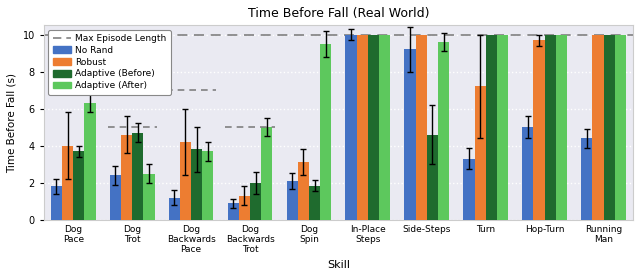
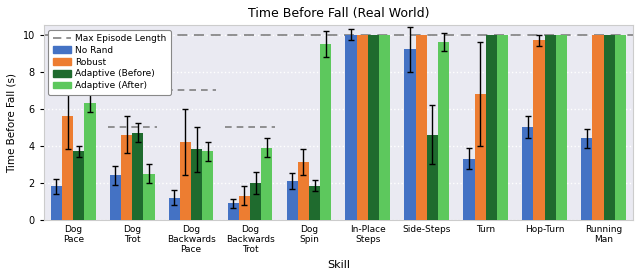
Robust/Dog Pace: 4.0 -> 5.6
Adaptive (After)/Dog Backwards Trot: 5.0 -> 3.9
Robust/Turn: 7.2 -> 6.8
